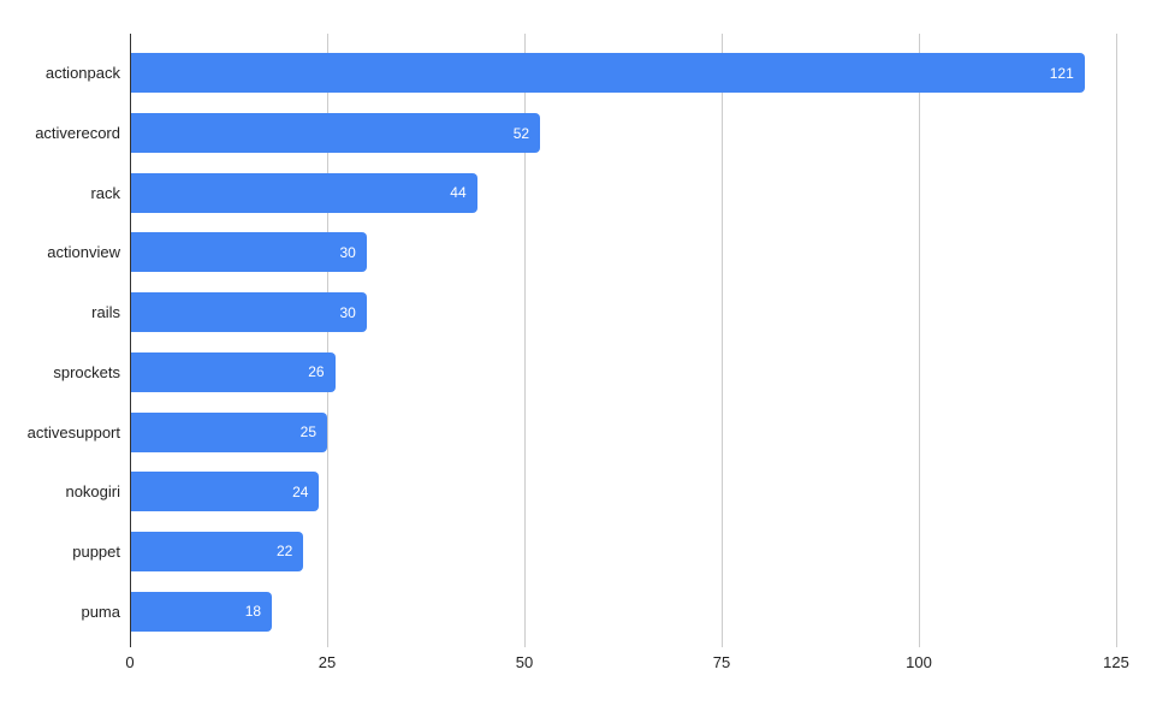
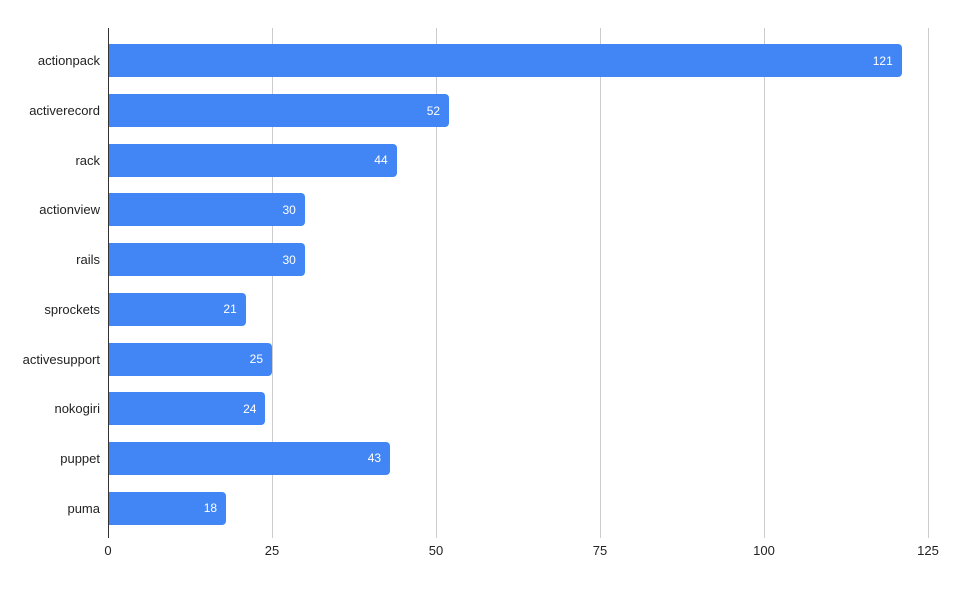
sprockets: 26 -> 21
puppet: 22 -> 43
